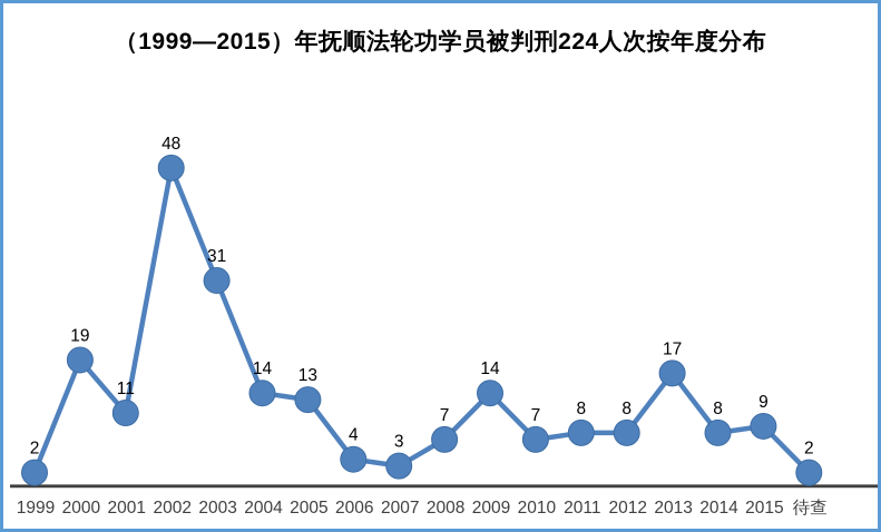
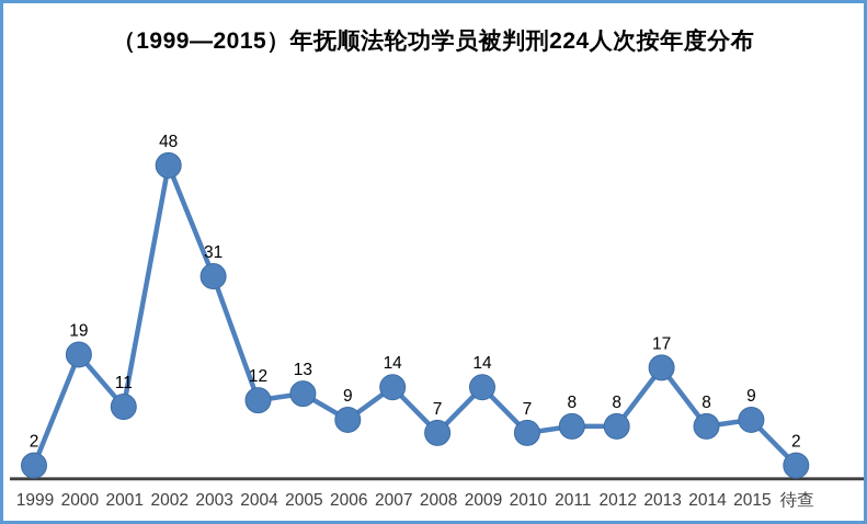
2004: 14 -> 12
2006: 4 -> 9
2007: 3 -> 14
